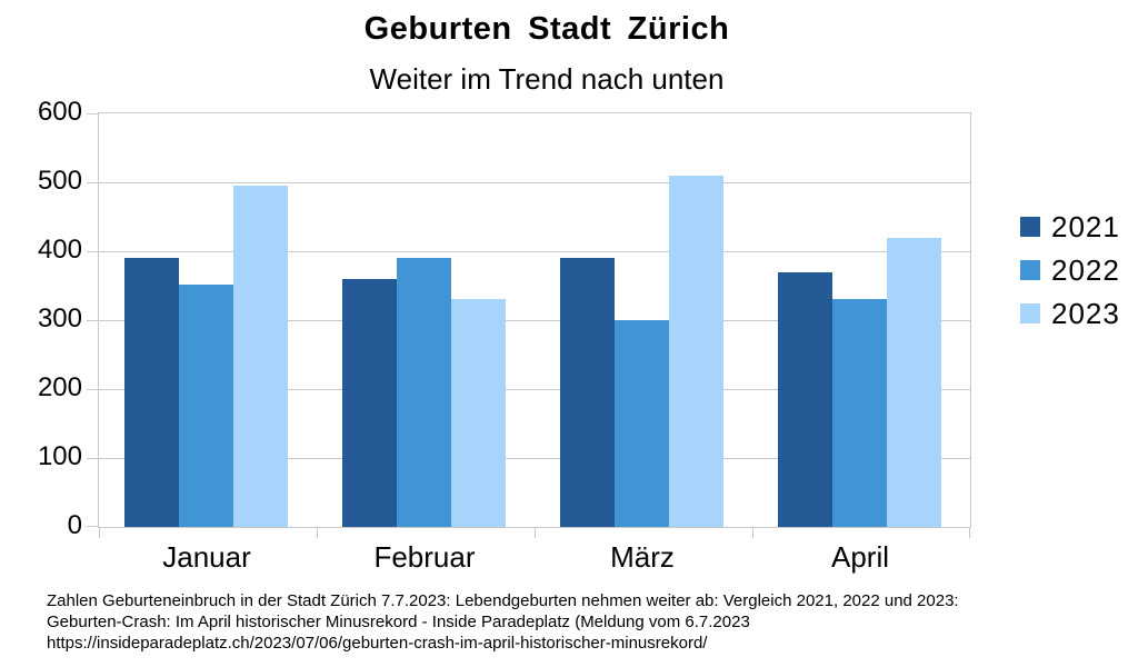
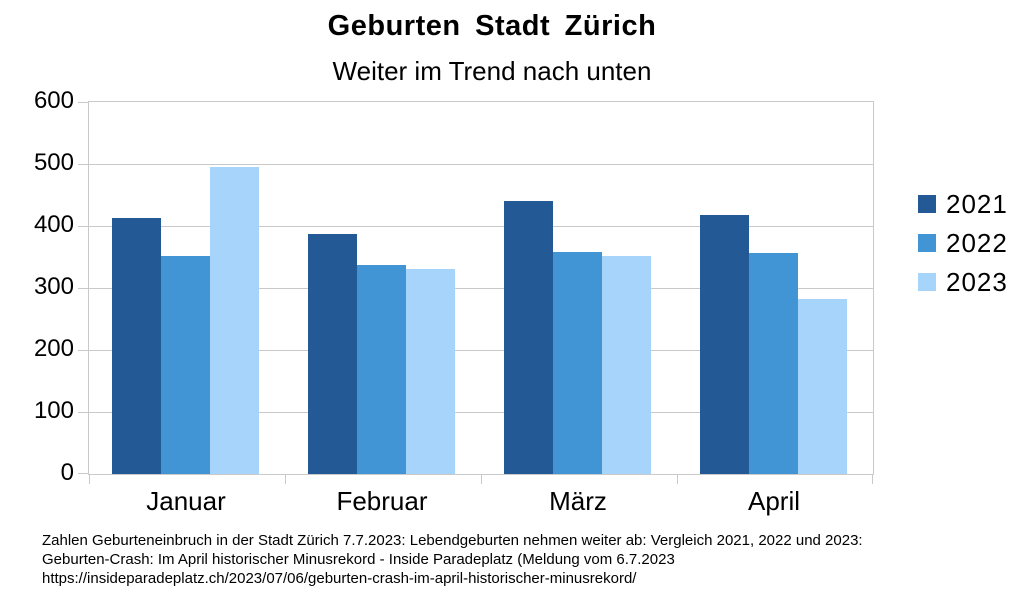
2021/Januar: 390 -> 410
2021/Februar: 360 -> 390
2022/Februar: 390 -> 340
2021/März: 390 -> 440
2022/März: 300 -> 360
2023/März: 510 -> 350
2021/April: 370 -> 420
2022/April: 330 -> 360
2023/April: 420 -> 280
